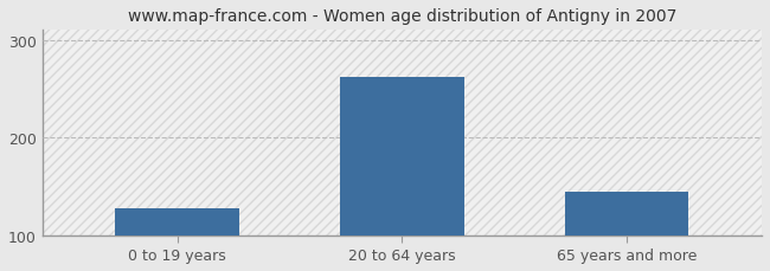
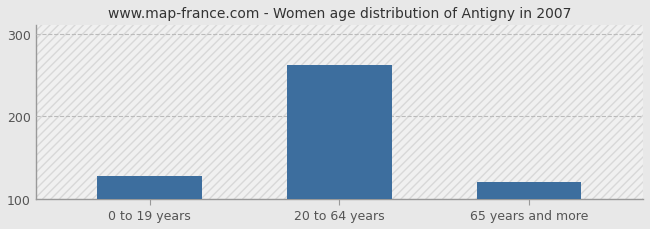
65 years and more: 144 -> 120
